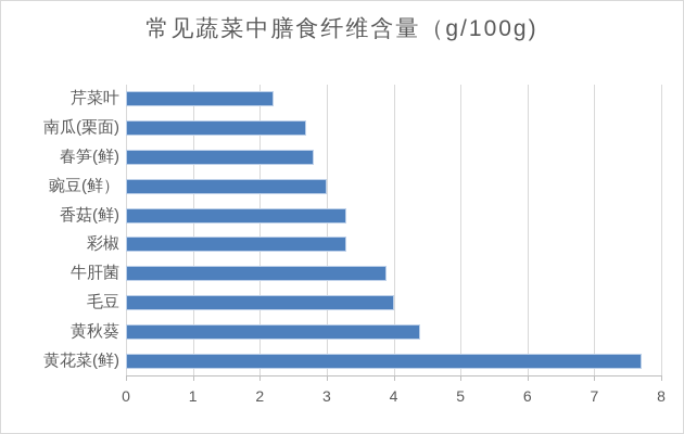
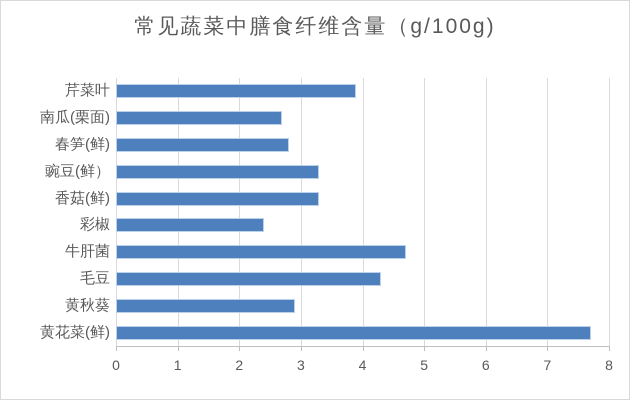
芹菜叶: 2.2 -> 3.9
豌豆(鲜）: 3.0 -> 3.3
彩椒: 3.3 -> 2.4
牛肝菌: 3.9 -> 4.7
毛豆: 4.0 -> 4.3
黄秋葵: 4.4 -> 2.9
